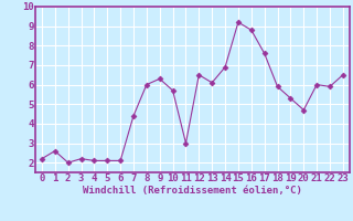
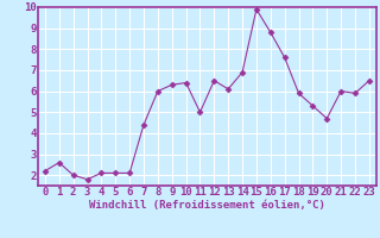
3: 2.2 -> 1.8
10: 5.7 -> 6.4
11: 3.0 -> 5.0
15: 9.2 -> 9.9
